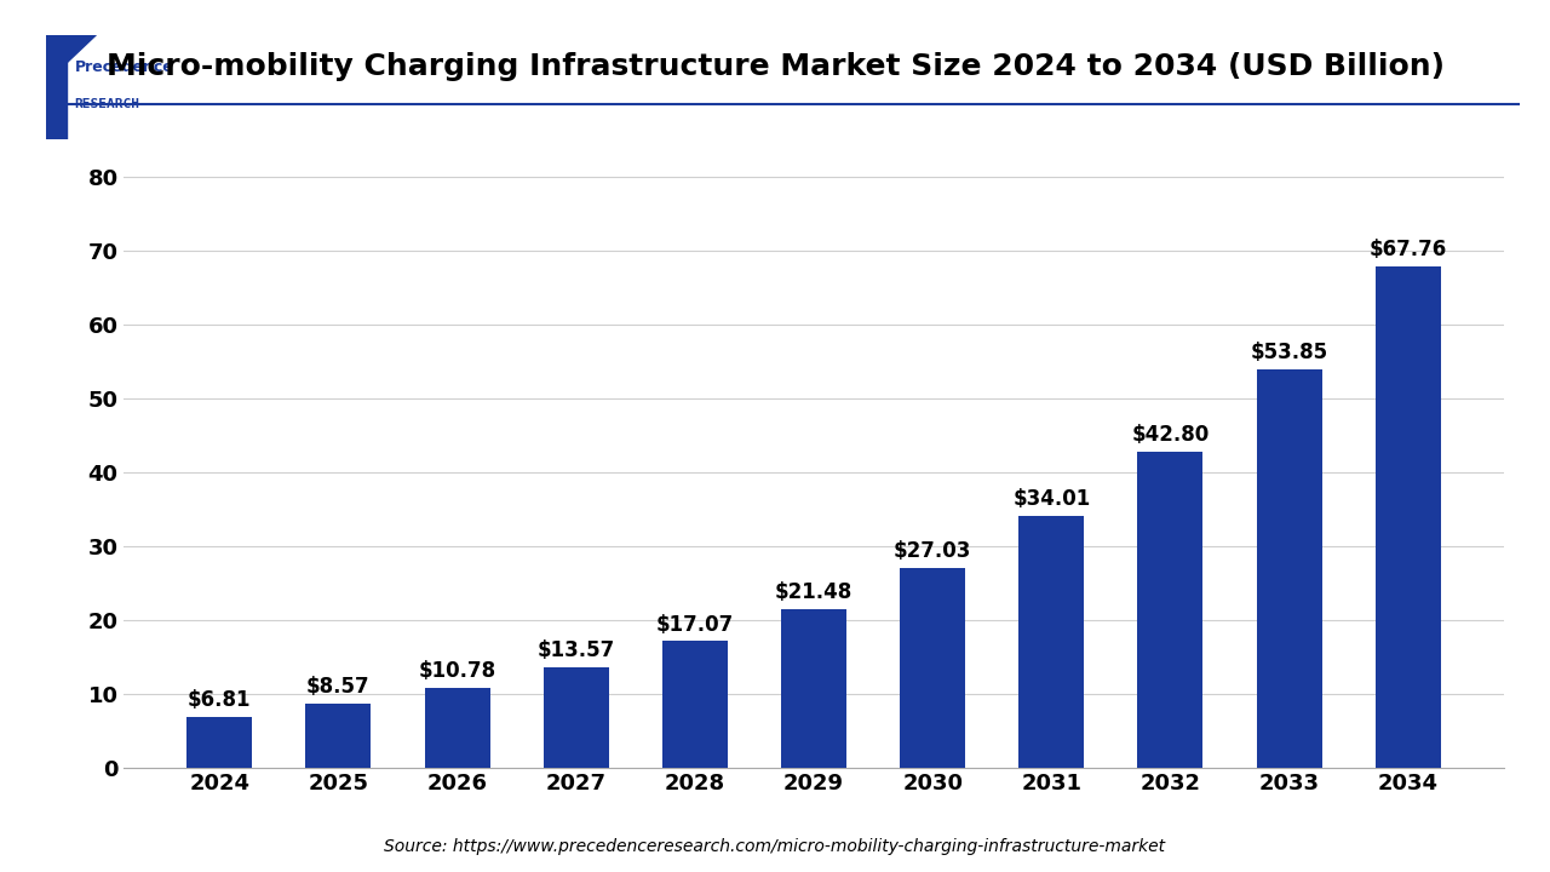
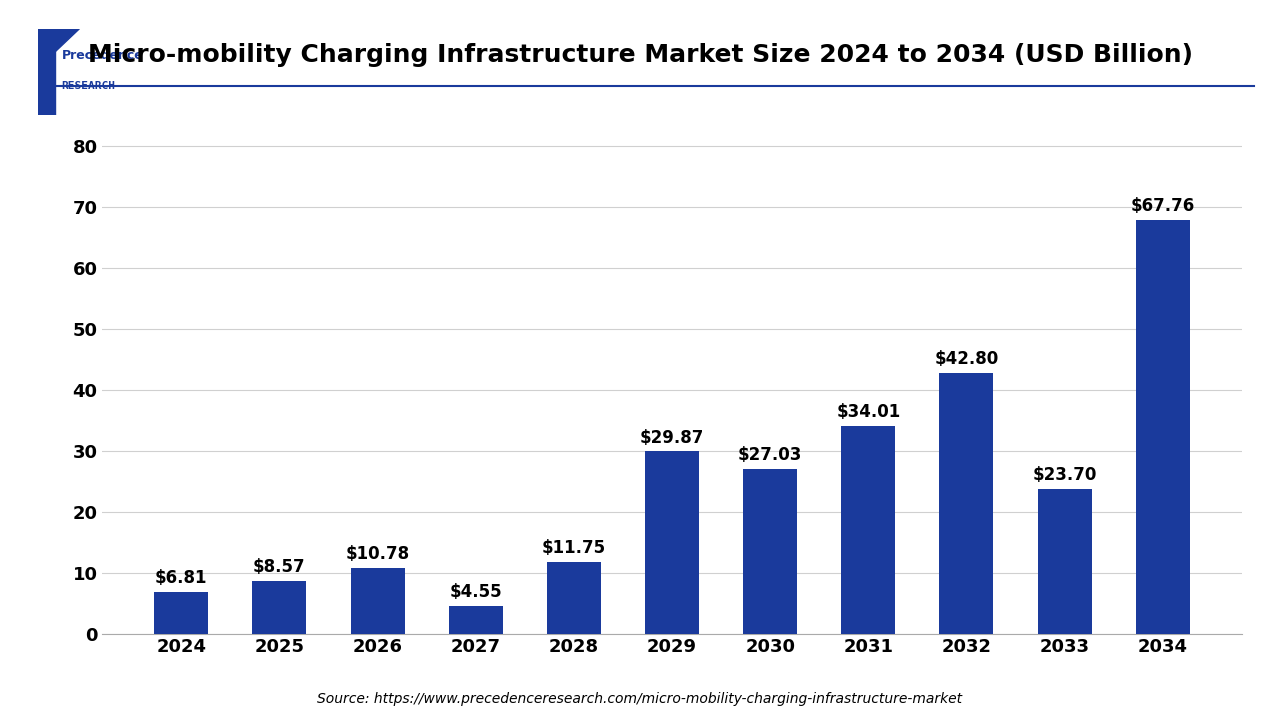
2027: $13.57 -> $4.55
2028: $17.07 -> $11.75
2029: $21.48 -> $29.87
2033: $53.85 -> $23.70
